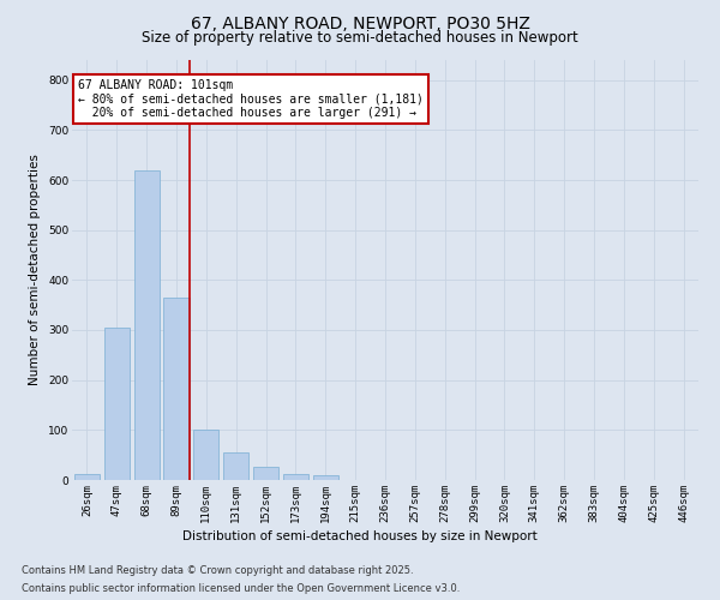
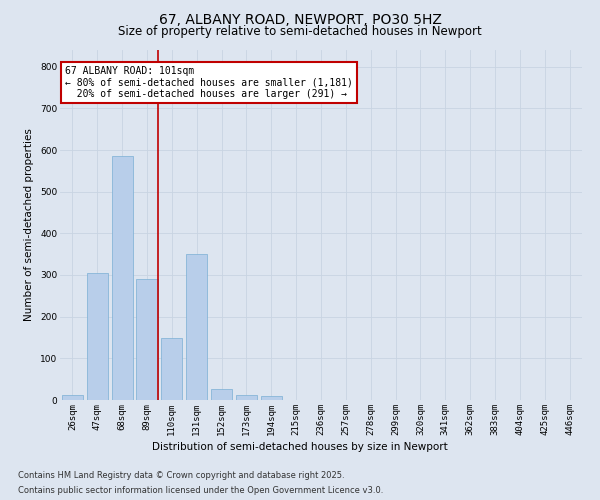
68sqm: 620 -> 585
89sqm: 365 -> 290
110sqm: 100 -> 150
131sqm: 55 -> 350
